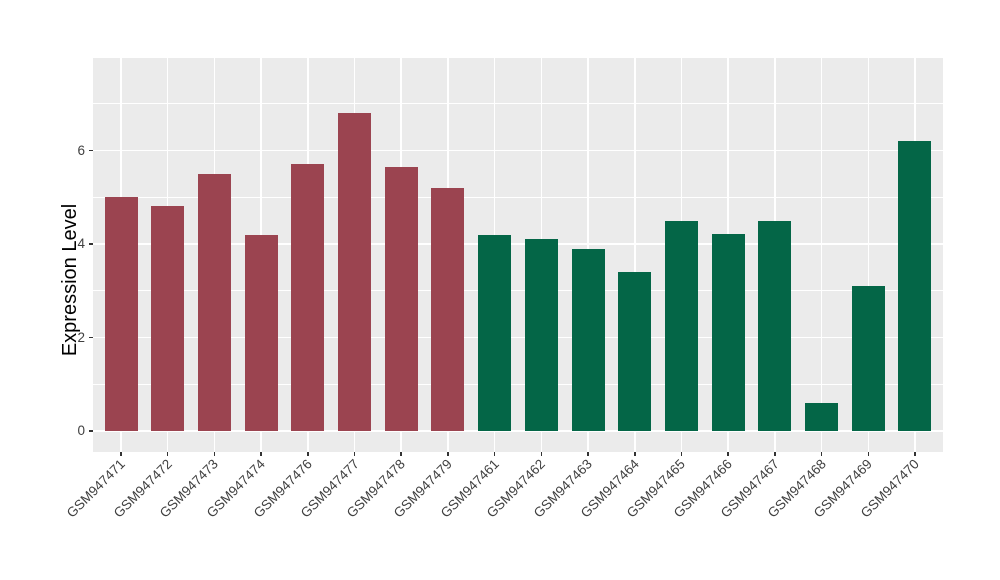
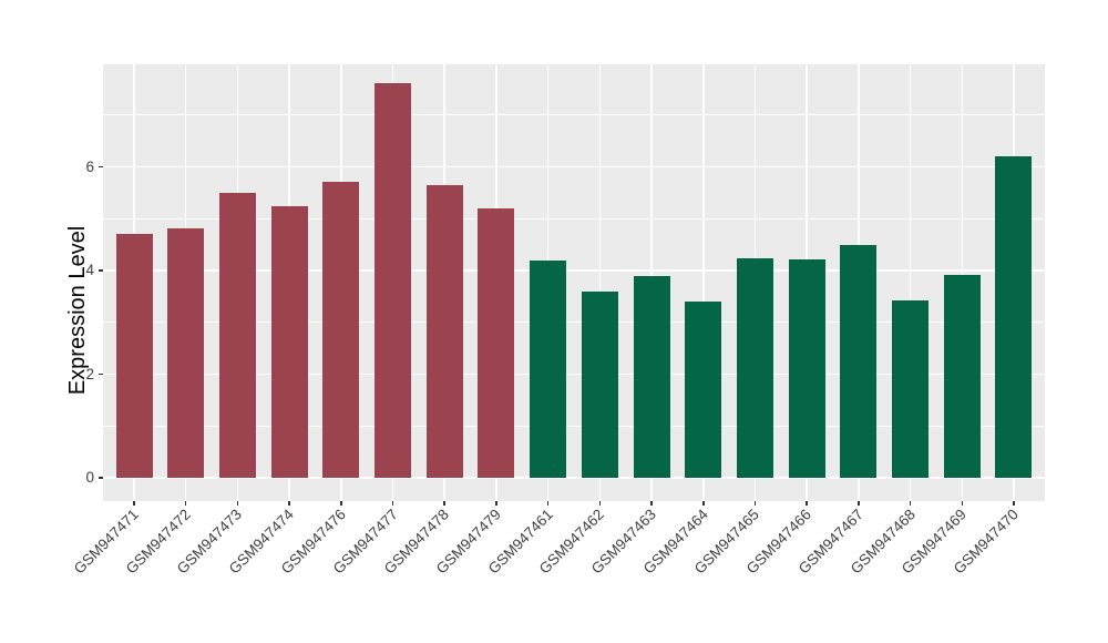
GSM947471: 5.0 -> 4.7
GSM947474: 4.2 -> 5.2
GSM947477: 6.8 -> 7.6
GSM947462: 4.1 -> 3.6
GSM947465: 4.5 -> 4.2
GSM947468: 0.6 -> 3.4
GSM947469: 3.1 -> 3.9
